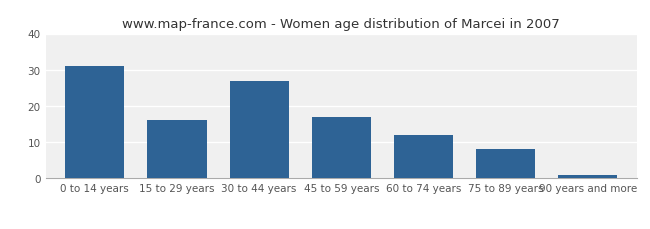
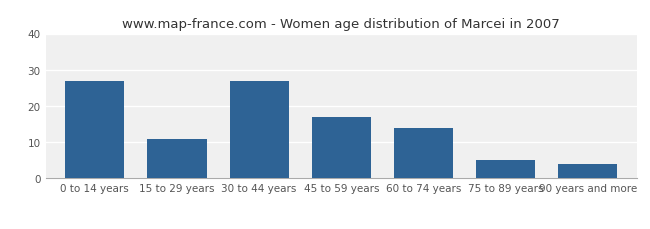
0 to 14 years: 31 -> 27
15 to 29 years: 16 -> 11
60 to 74 years: 12 -> 14
75 to 89 years: 8 -> 5
90 years and more: 1 -> 4
